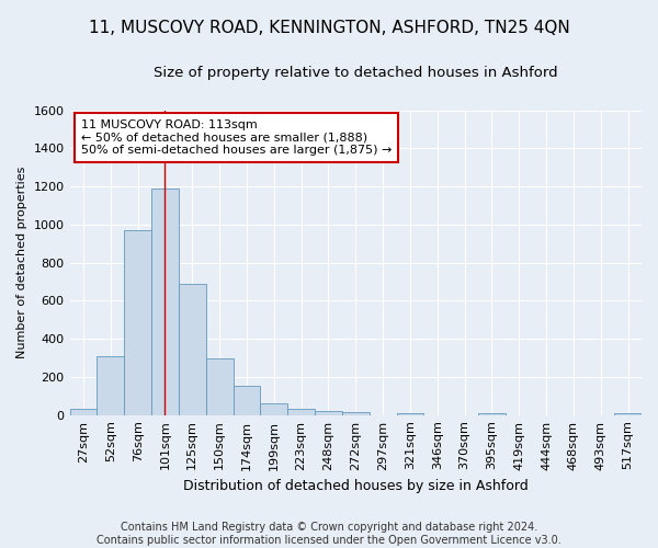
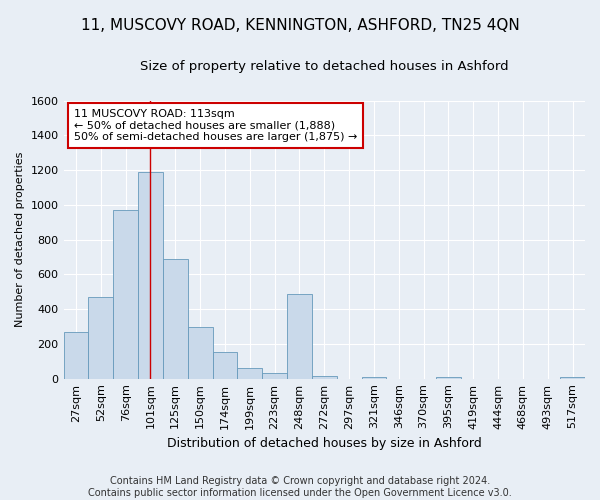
27sqm: 30 -> 270
52sqm: 310 -> 470
248sqm: 20 -> 490
